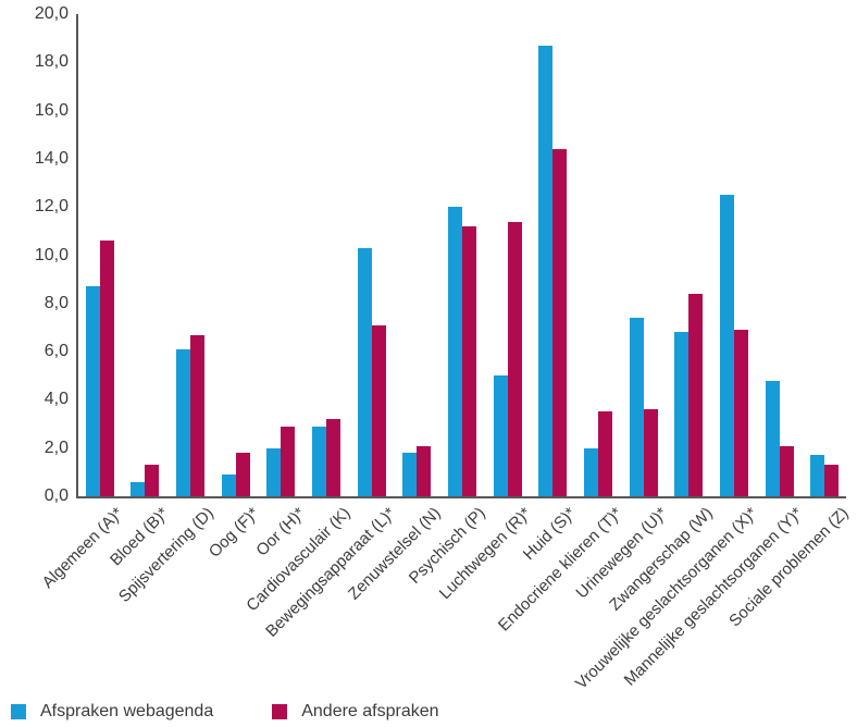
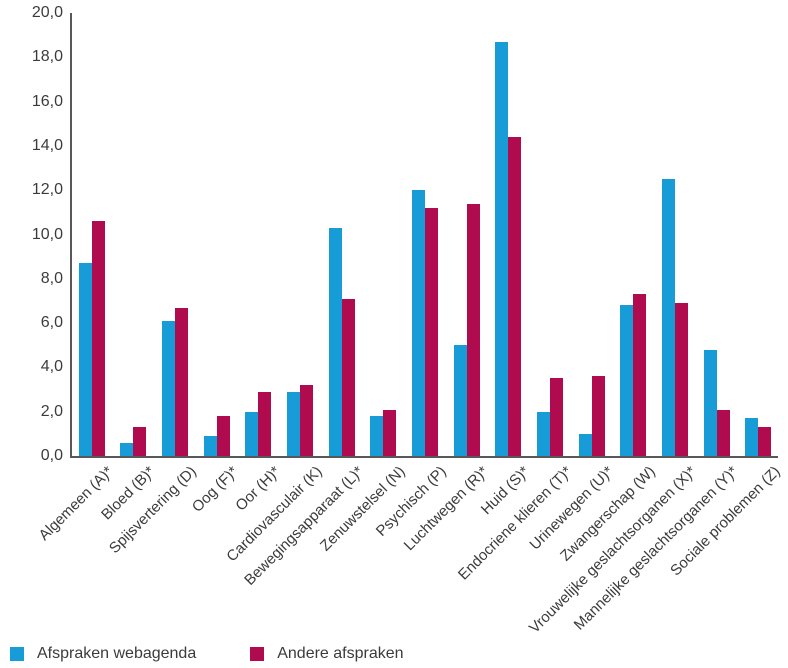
Afspraken webagenda/Urinewegen (U)*: 7,4 -> 1,0
Andere afspraken/Zwangerschap (W): 8,4 -> 7,3
